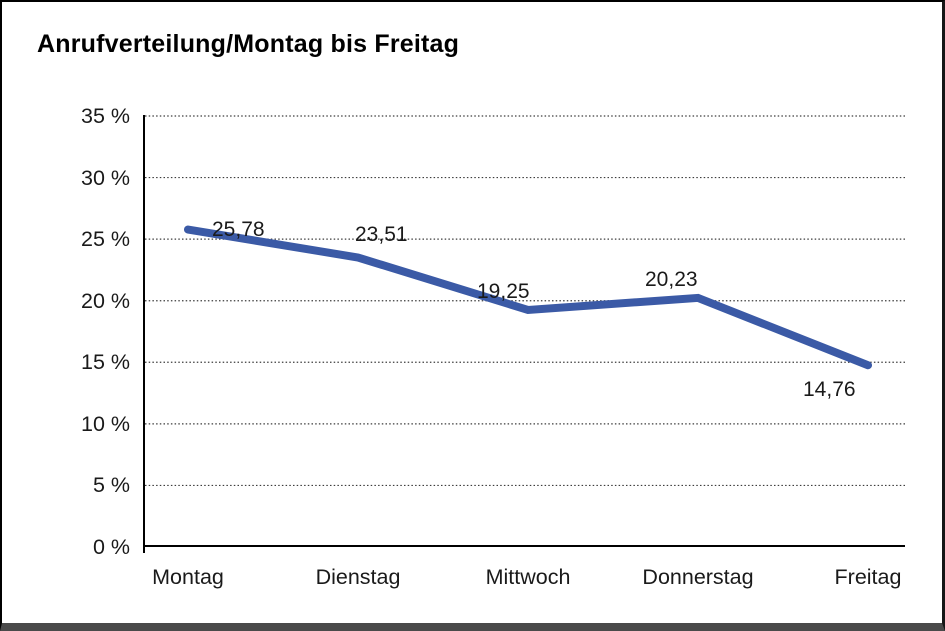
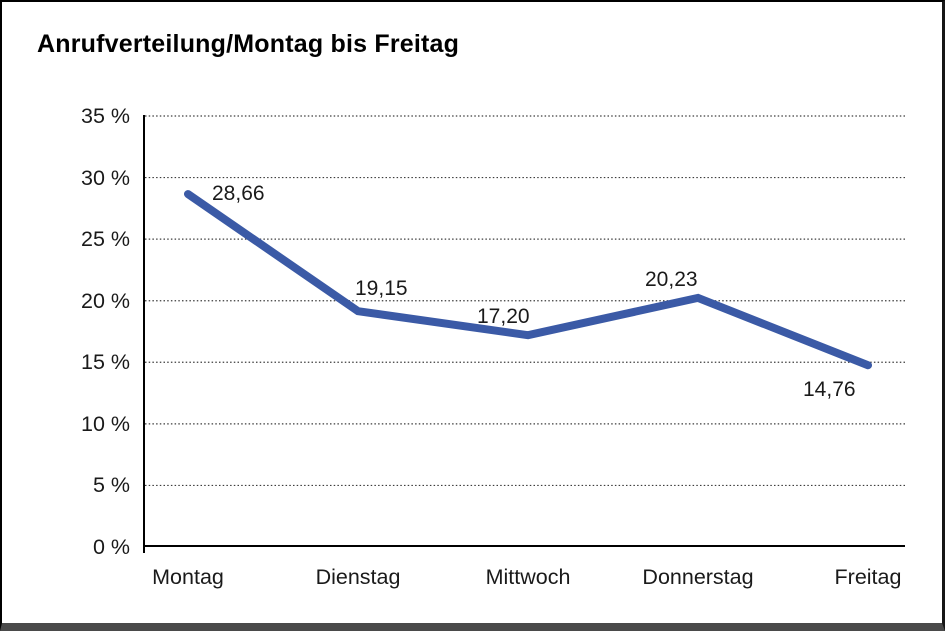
Montag: 25,78 -> 28,66
Dienstag: 23,51 -> 19,15
Mittwoch: 19,25 -> 17,20
